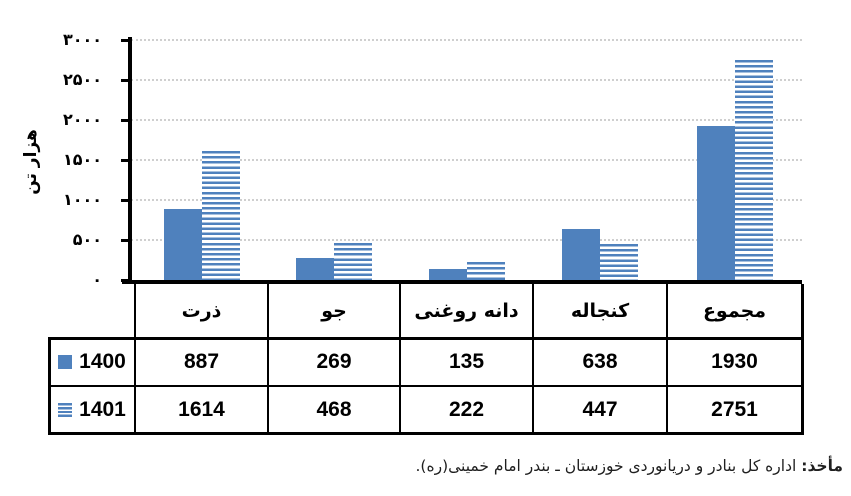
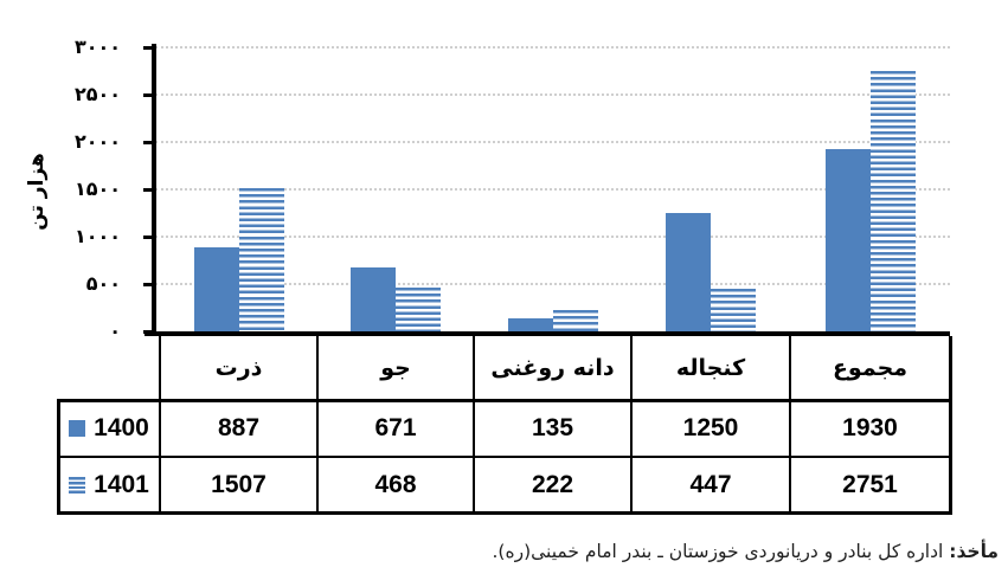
1401/ذرت: 1614 -> 1507
1400/جو: 269 -> 671
1400/کنجاله: 638 -> 1250
